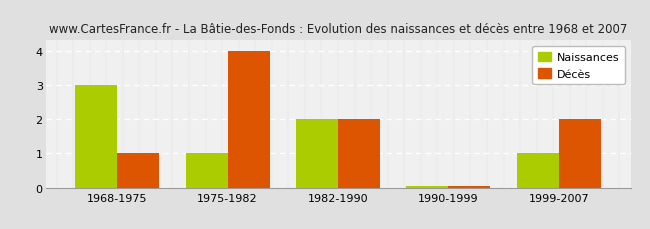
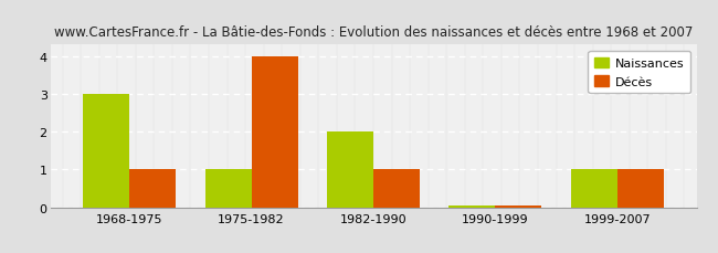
Décès/1982-1990: 2.00 -> 1.00
Décès/1999-2007: 2.00 -> 1.00
